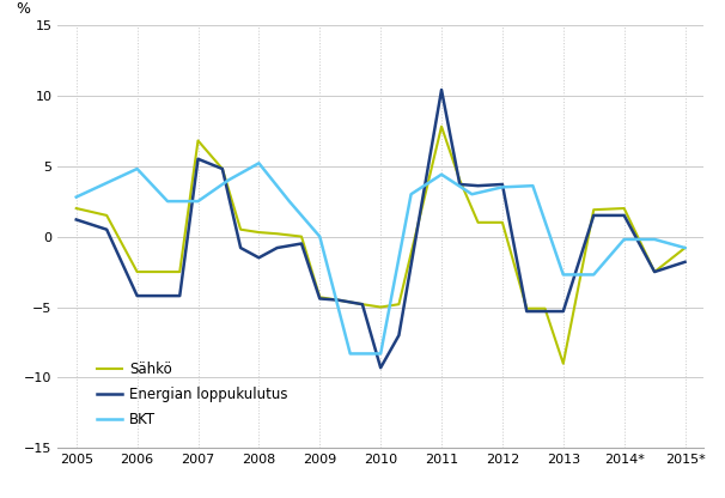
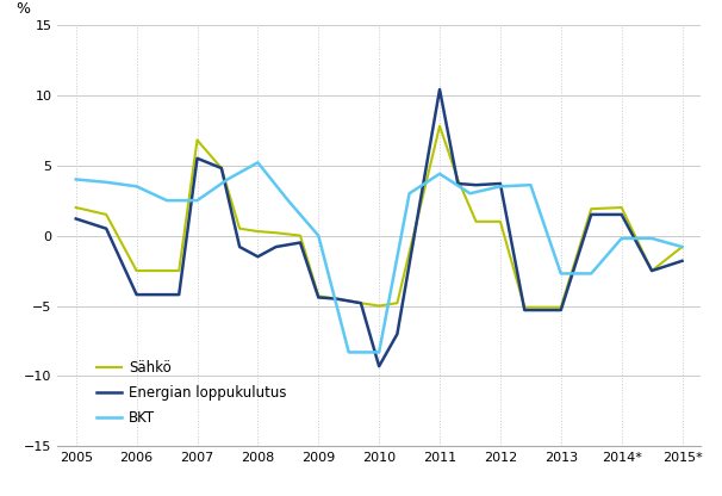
BKT/2005: 2.8 -> 4.0
BKT/2006: 4.8 -> 3.5
Sähkö/2013: -9.0 -> -5.1
